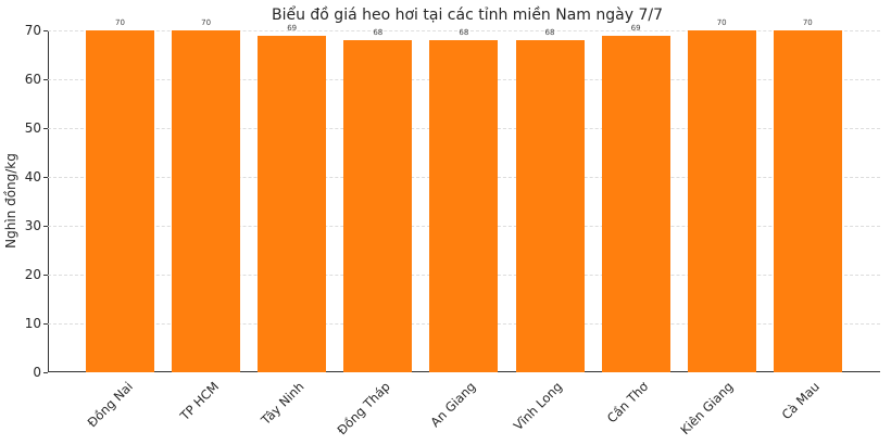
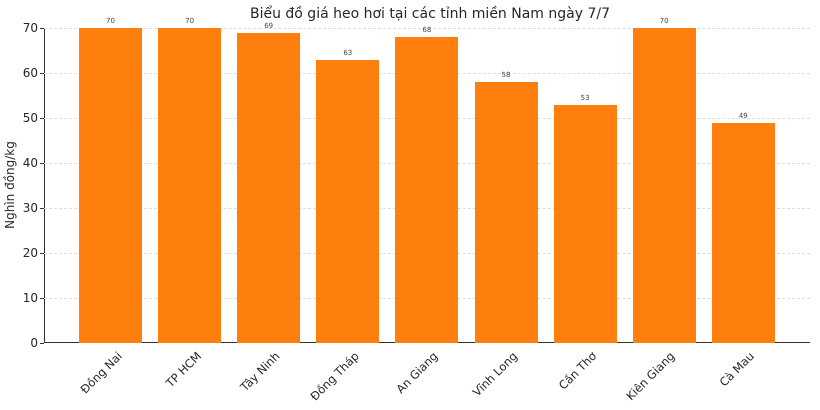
Đồng Tháp: 68 -> 63
Vĩnh Long: 68 -> 58
Cần Thơ: 69 -> 53
Cà Mau: 70 -> 49
